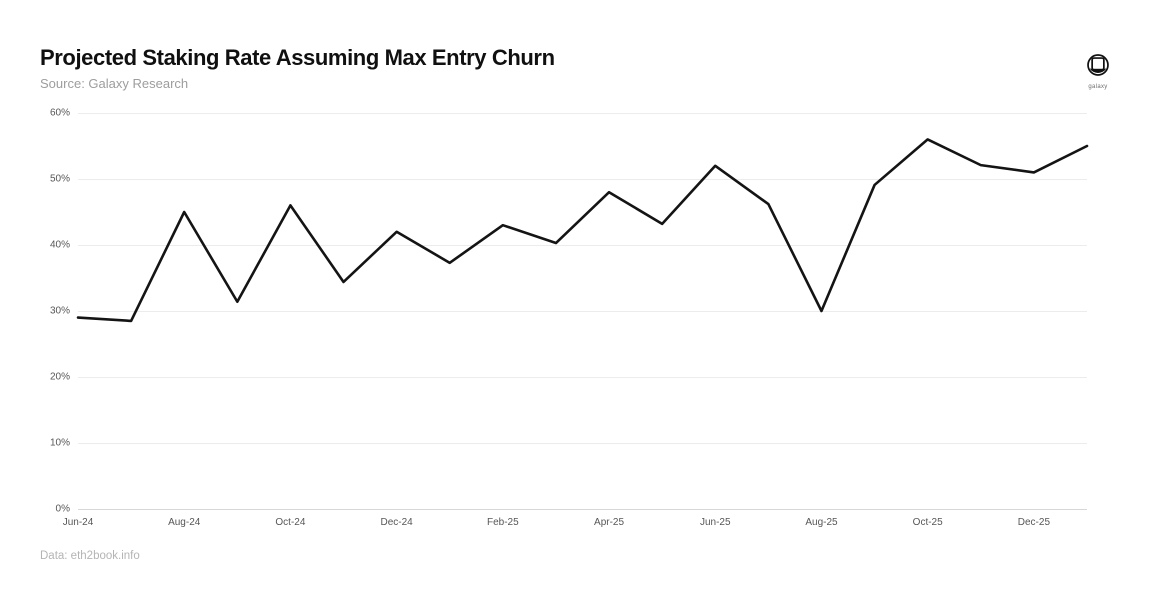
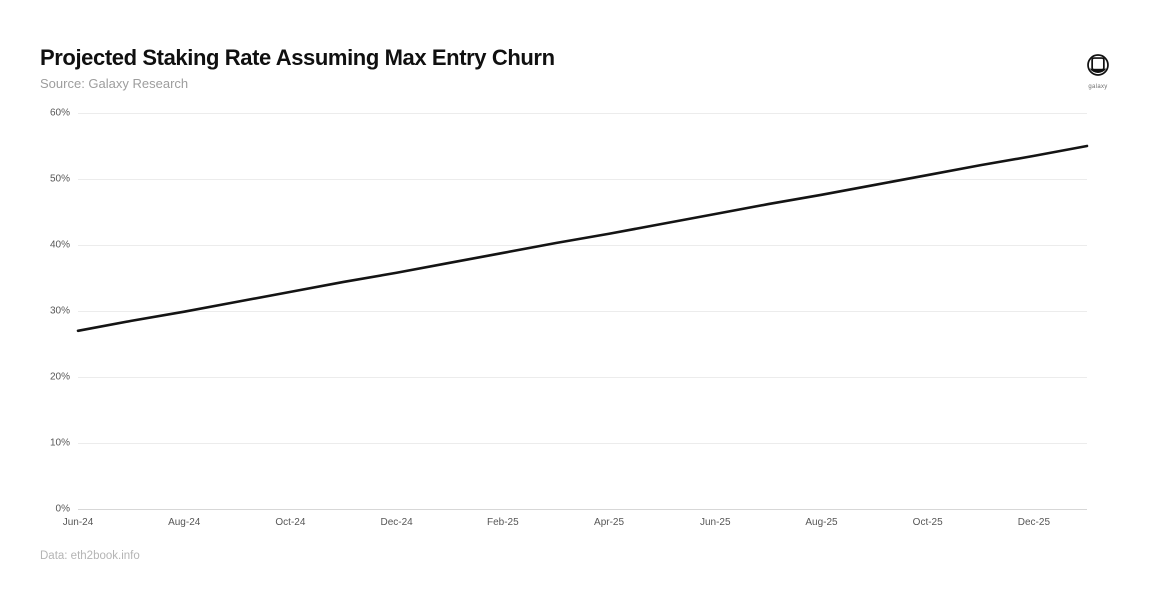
Jun-24: 29% -> 27%
Aug-24: 45% -> 30%
Oct-24: 46% -> 33%
Dec-24: 42% -> 36%
Feb-25: 43% -> 39%
Apr-25: 48% -> 42%
Jun-25: 52% -> 45%
Aug-25: 30% -> 48%
Oct-25: 56% -> 51%
Dec-25: 51% -> 54%
